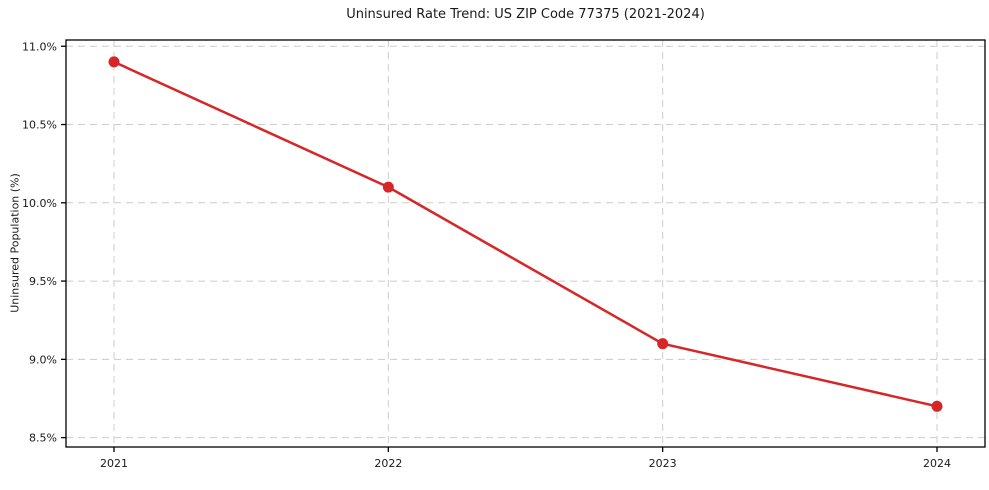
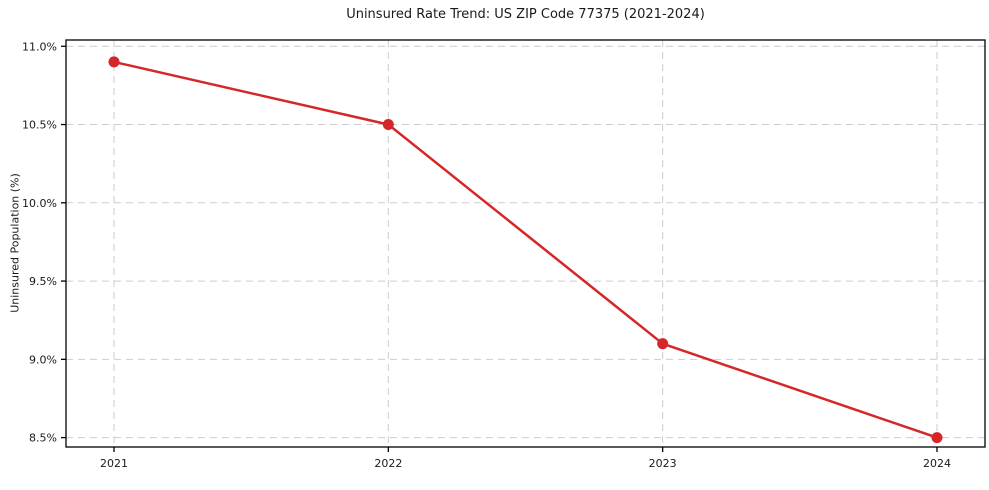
2022: 10.1% -> 10.5%
2024: 8.7% -> 8.5%
